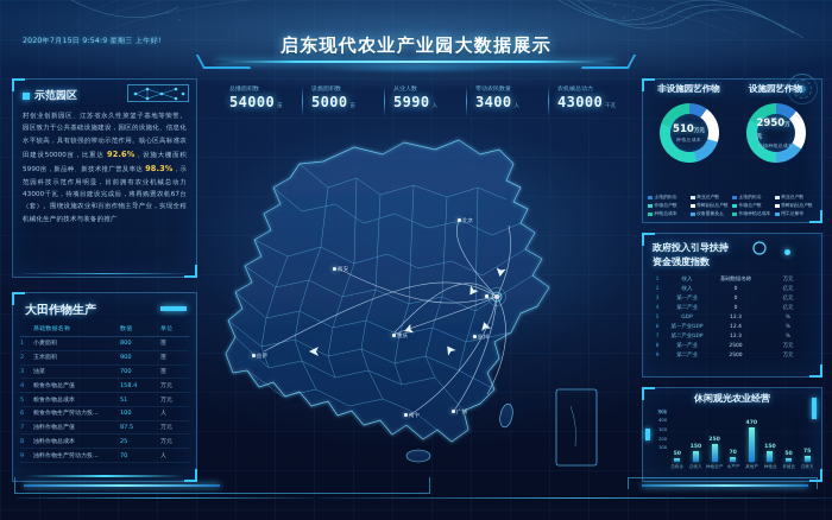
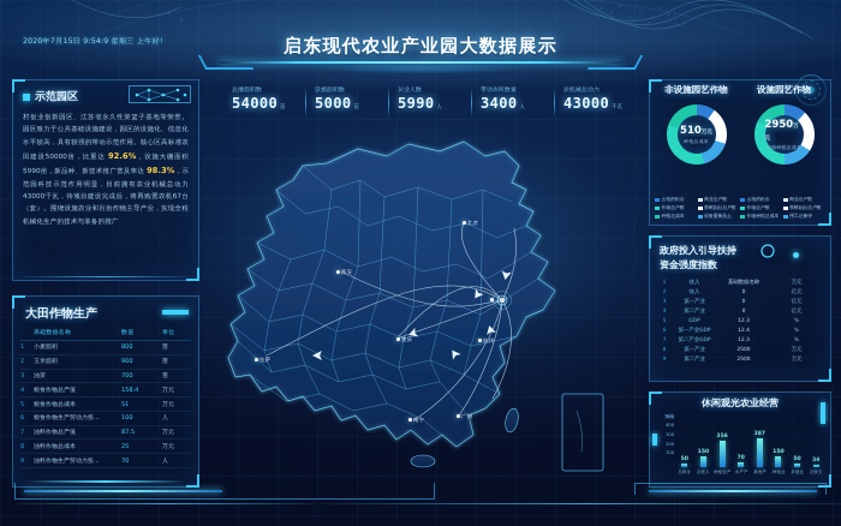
种植业产: 250 -> 356
其他产: 470 -> 387
总收支: 75 -> 34
